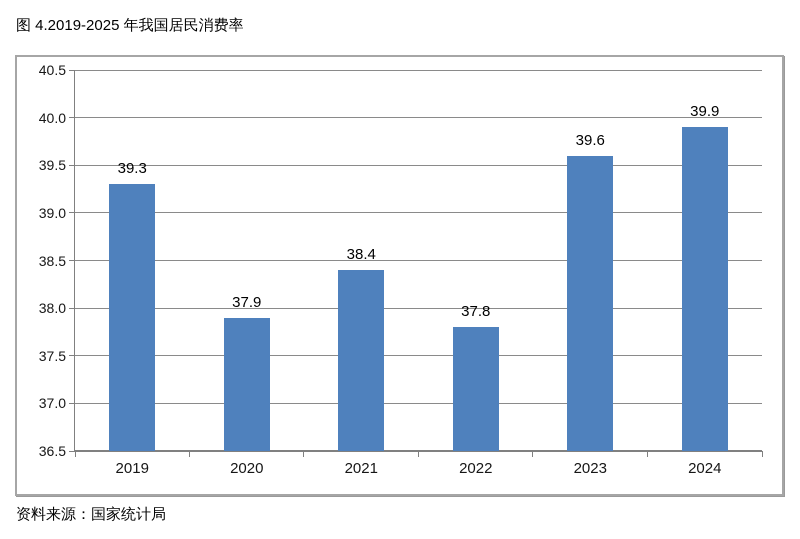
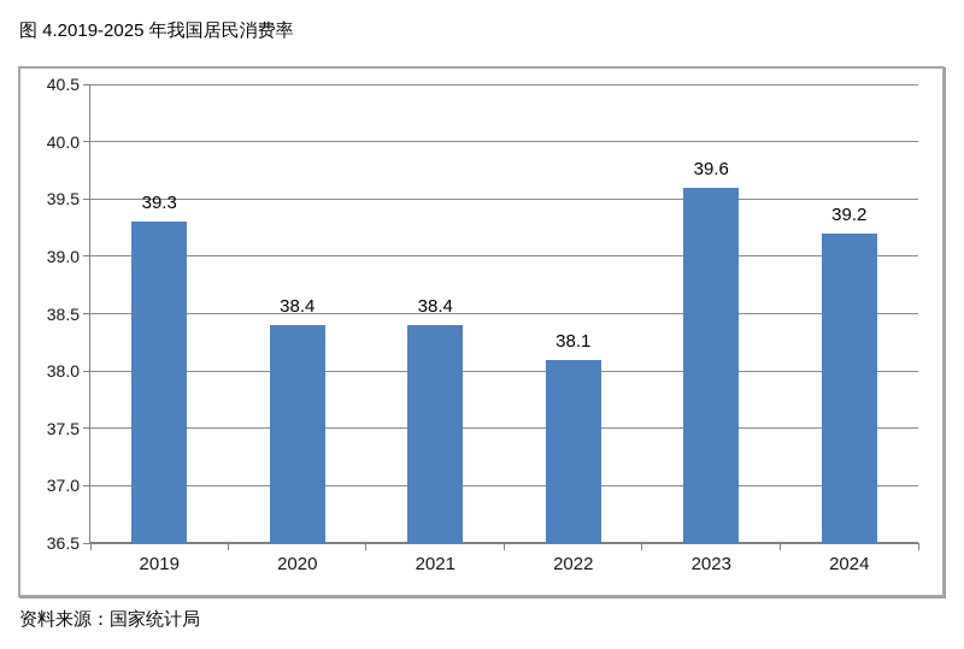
2020: 37.9 -> 38.4
2022: 37.8 -> 38.1
2024: 39.9 -> 39.2
